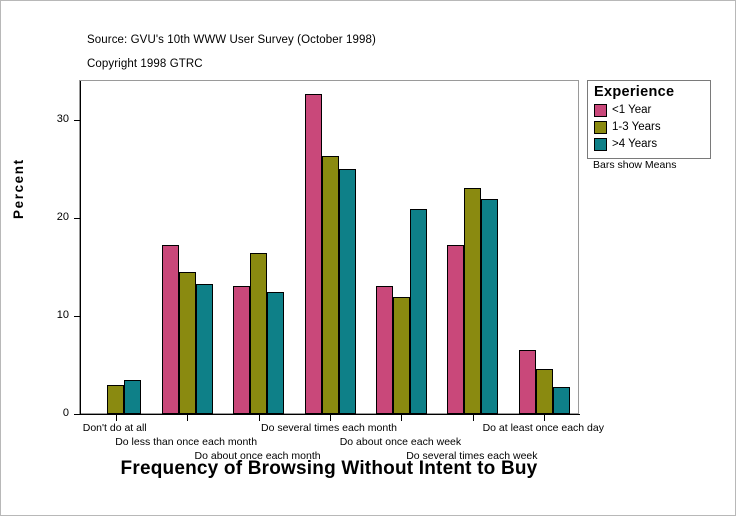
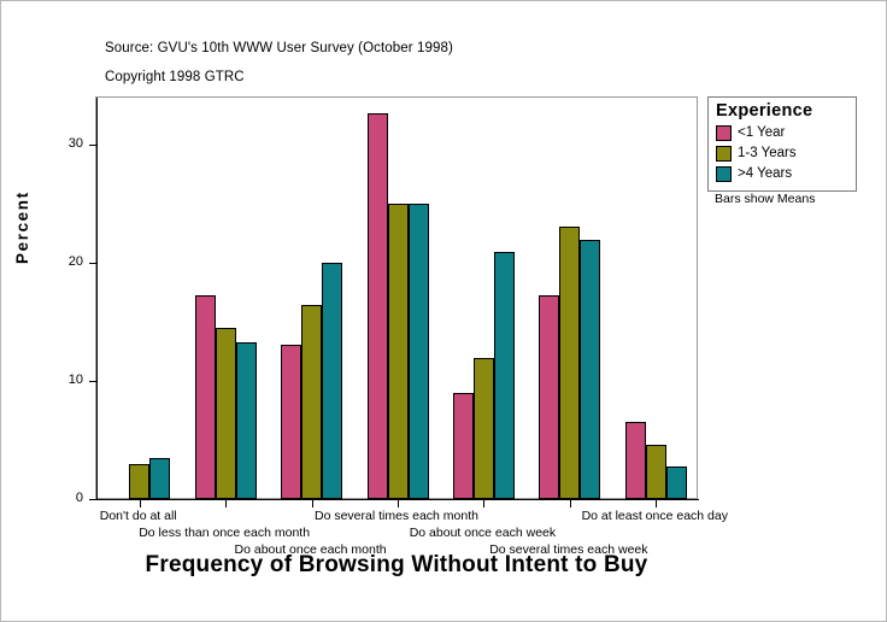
>4 Years/Do about once each month: 12 -> 20
1-3 Years/Do several times each month: 26 -> 25
<1 Year/Do about once each week: 13 -> 9
